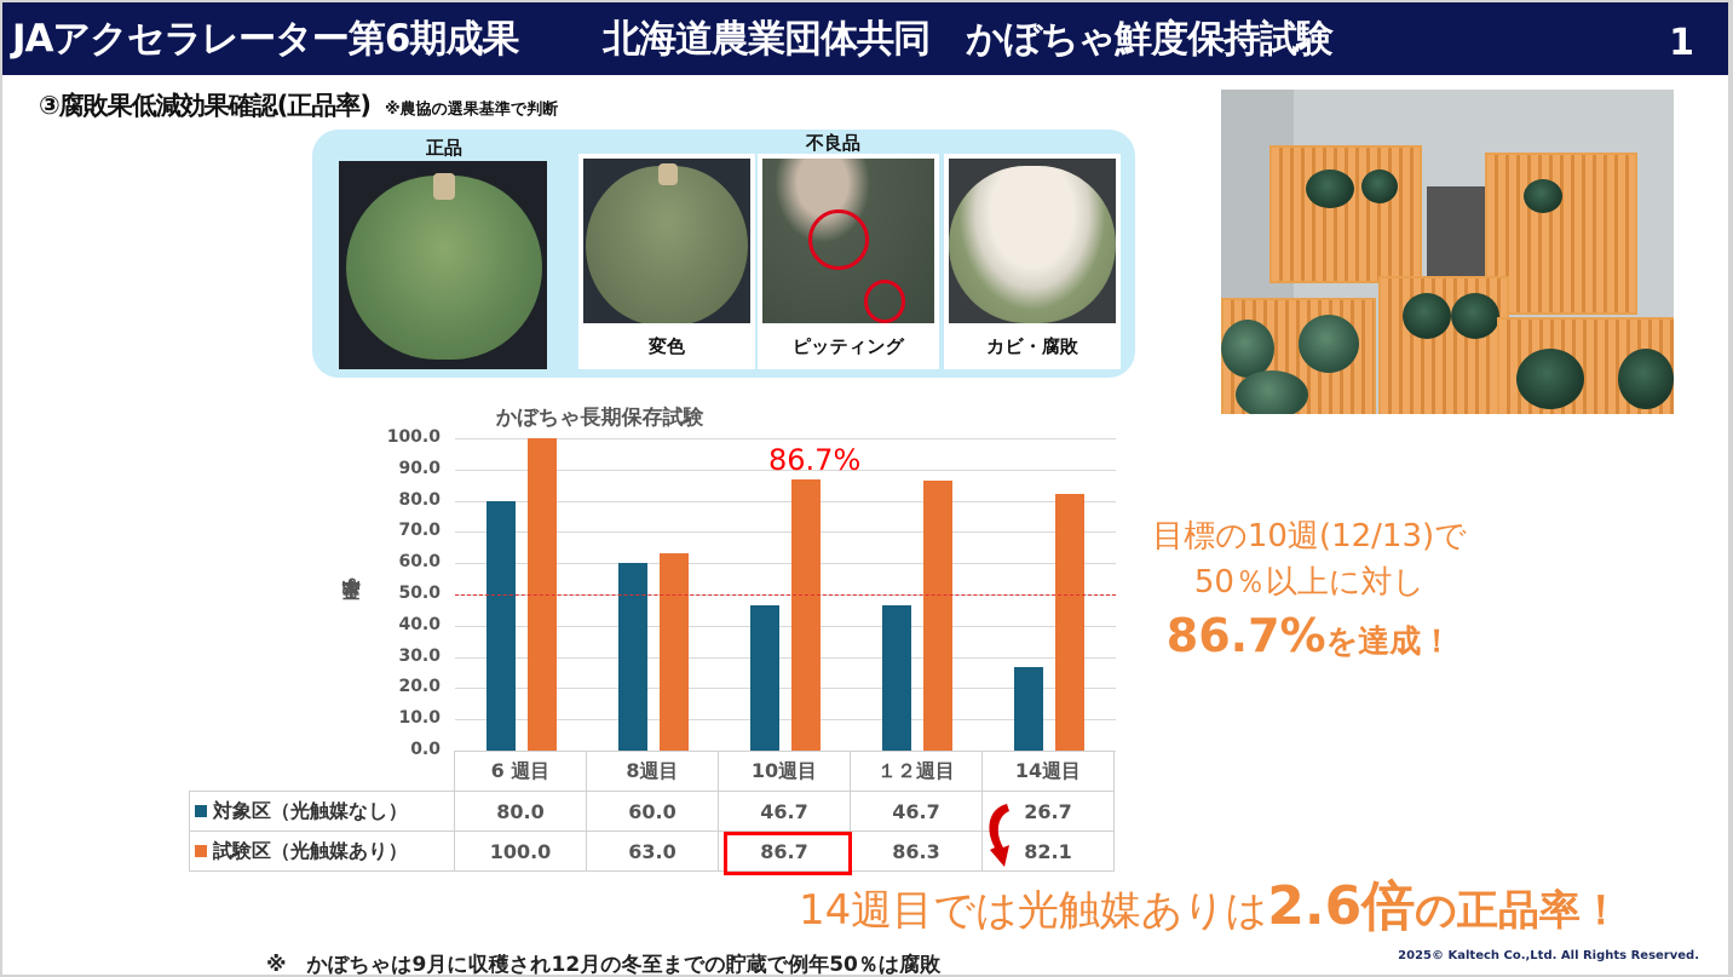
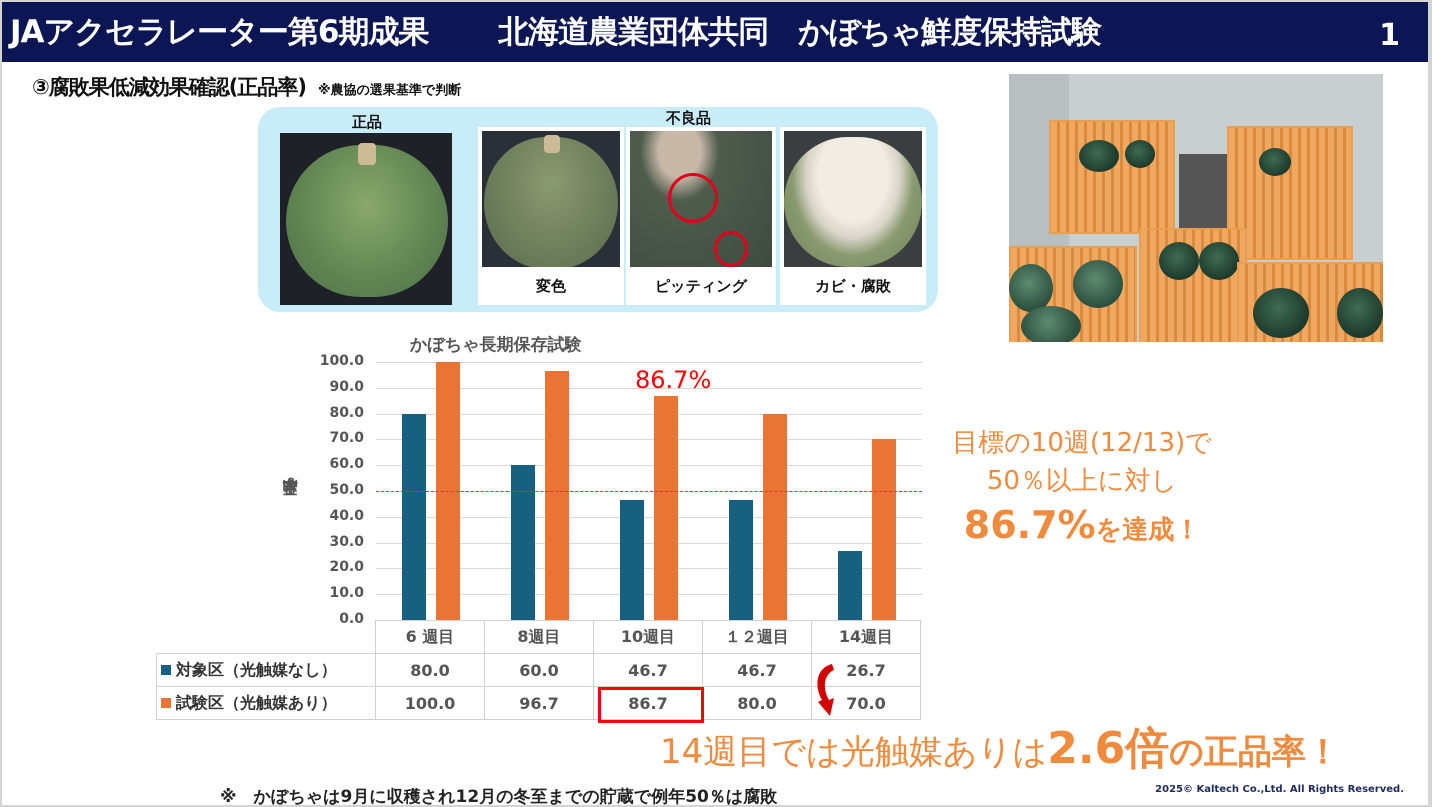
試験区（光触媒あり）/8週目: 63.0 -> 96.7
試験区（光触媒あり）/１２週目: 86.3 -> 80.0
試験区（光触媒あり）/14週目: 82.1 -> 70.0
